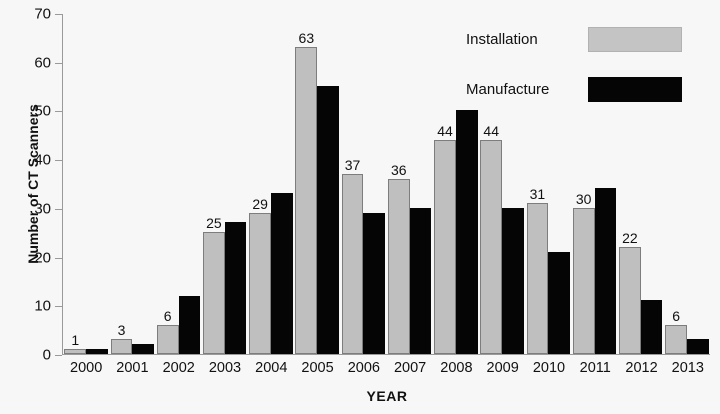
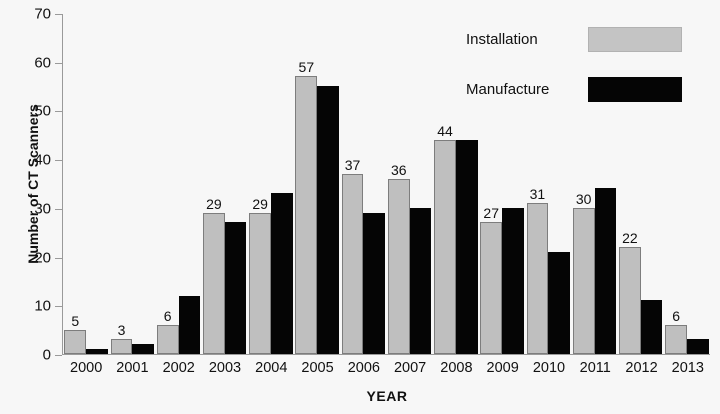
Installation/2000: 1 -> 5
Installation/2003: 25 -> 29
Installation/2005: 63 -> 57
Manufacture/2008: 50 -> 44
Installation/2009: 44 -> 27
